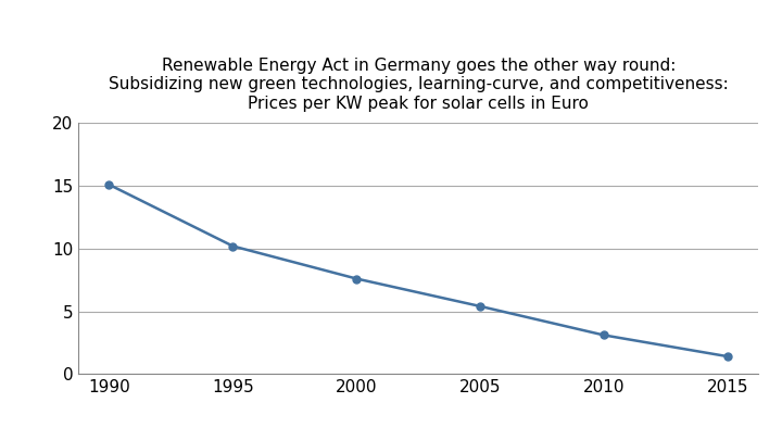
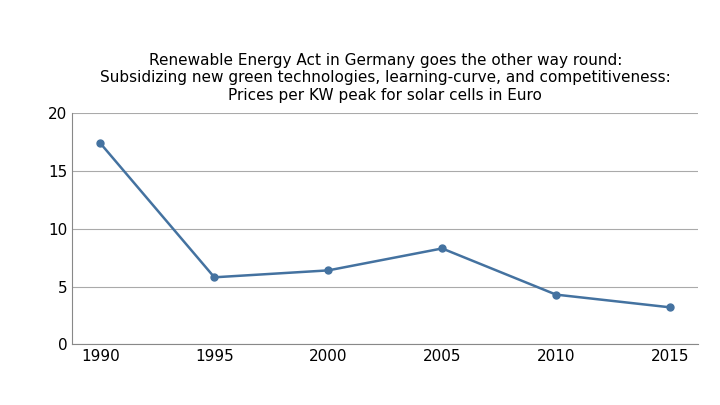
1990: 15.1 -> 17.4
1995: 10.2 -> 5.8
2000: 7.6 -> 6.4
2005: 5.4 -> 8.3
2010: 3.1 -> 4.3
2015: 1.4 -> 3.2
